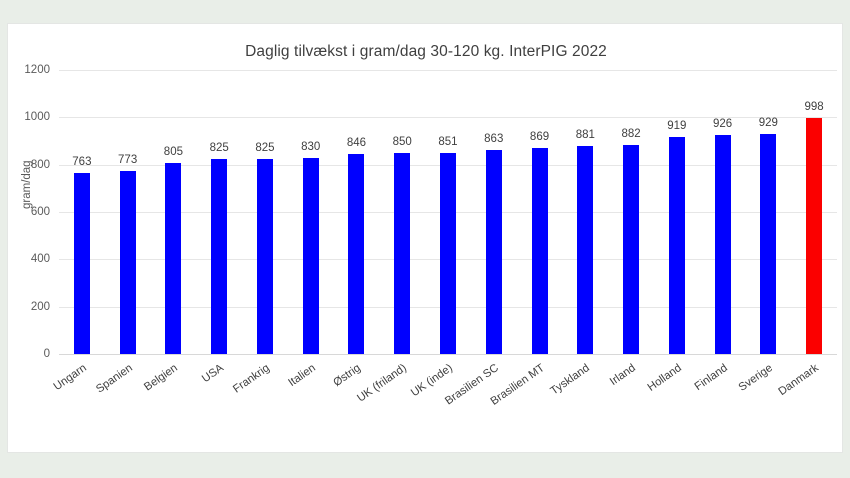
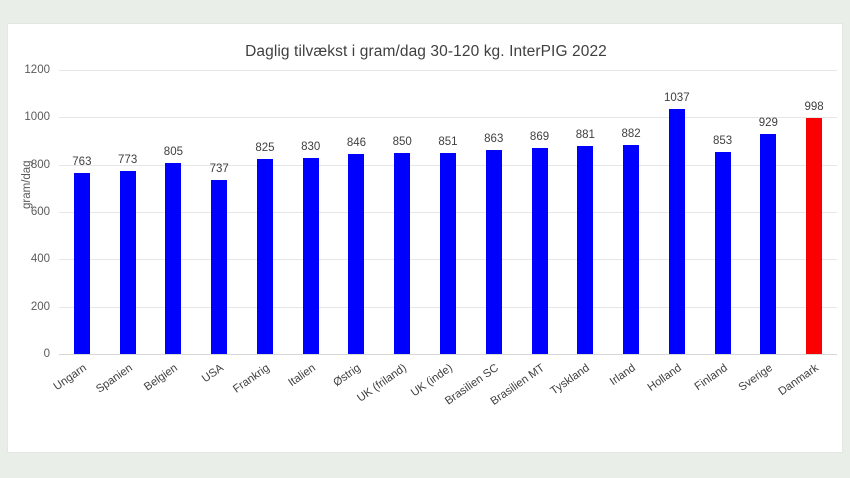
USA: 825 -> 737
Holland: 919 -> 1037
Finland: 926 -> 853
